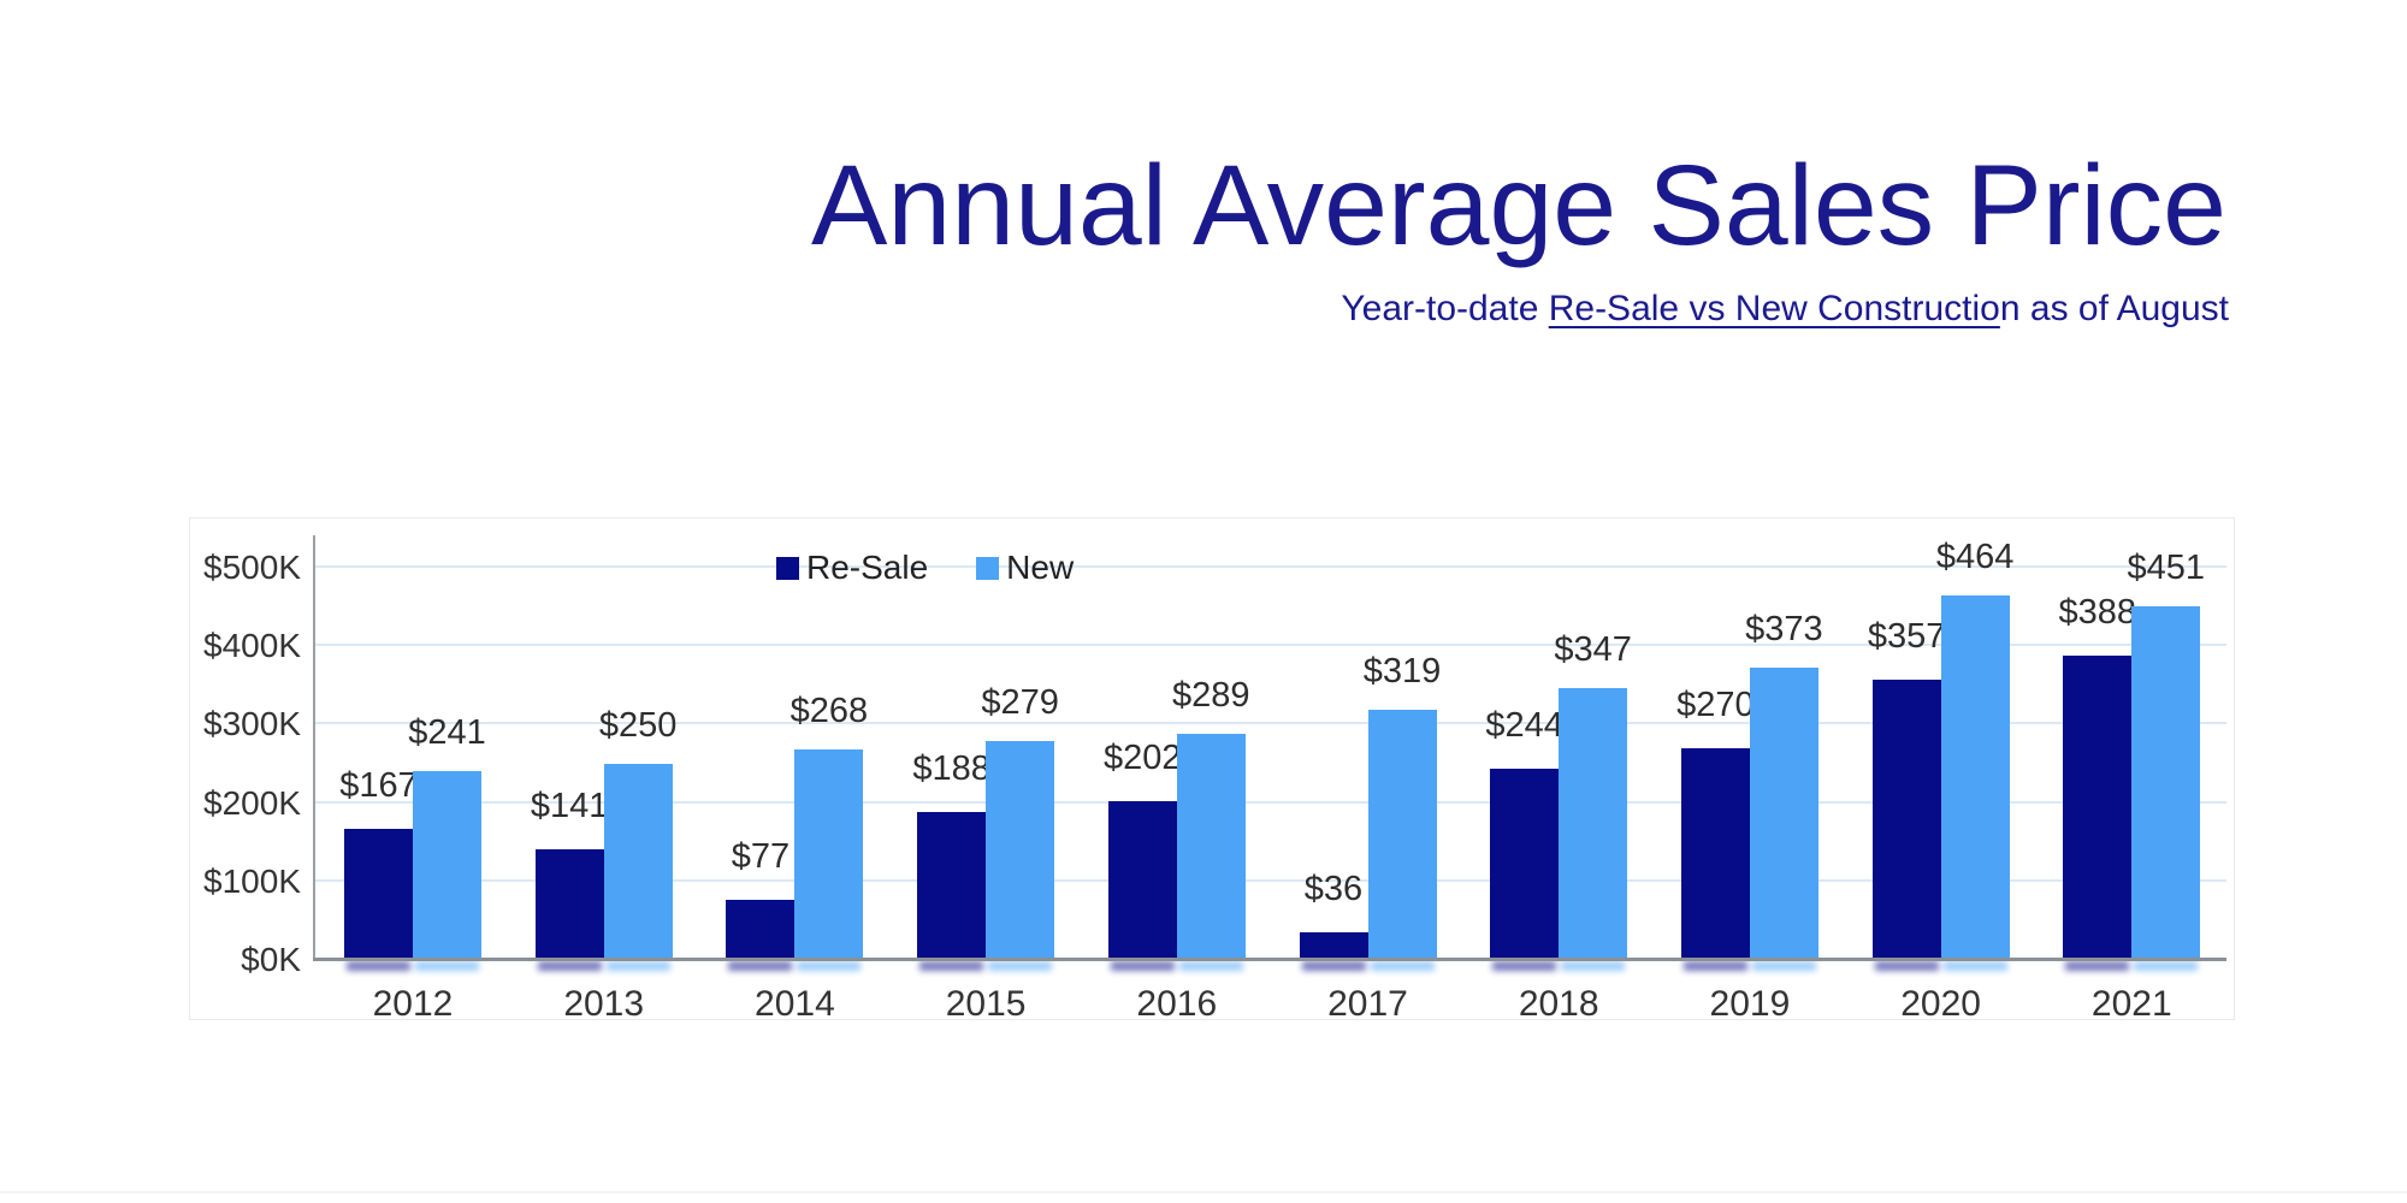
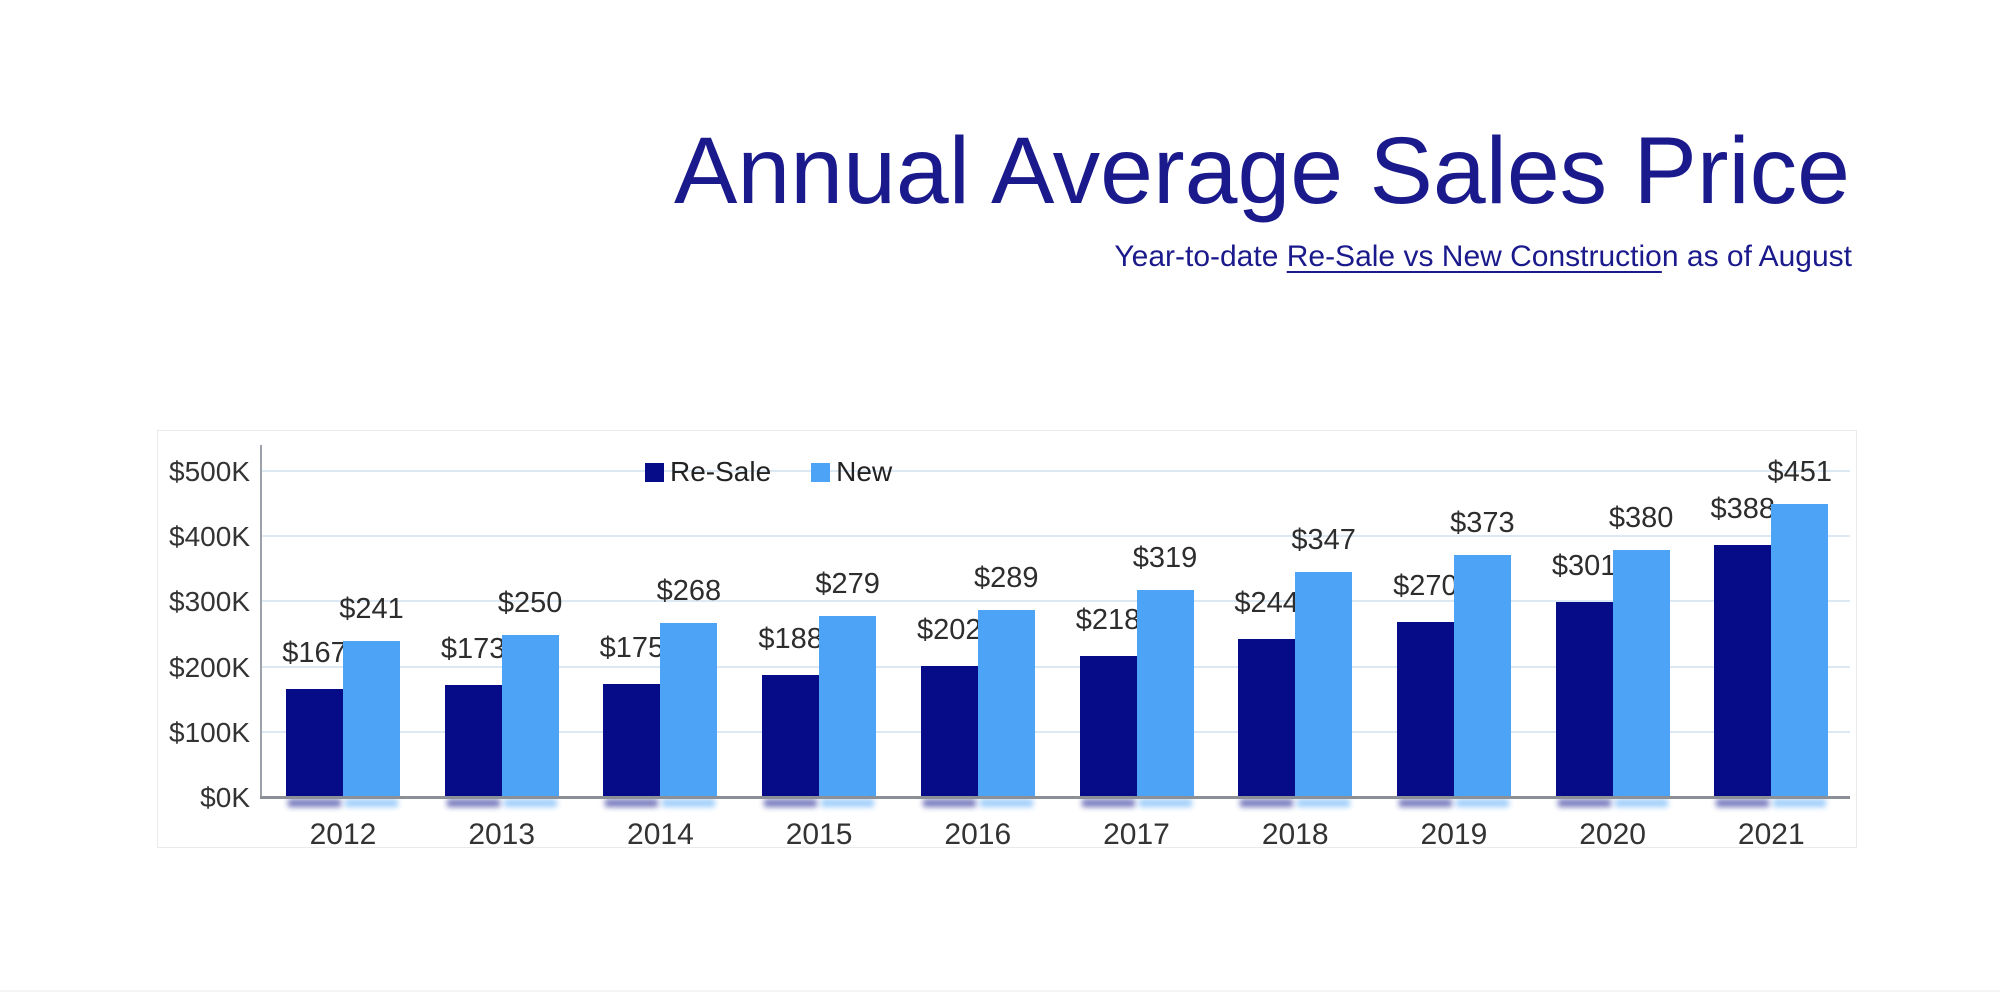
Re-Sale/2013: $141 -> $173
Re-Sale/2014: $77 -> $175
Re-Sale/2017: $36 -> $218
Re-Sale/2020: $357 -> $301
New/2020: $464 -> $380
